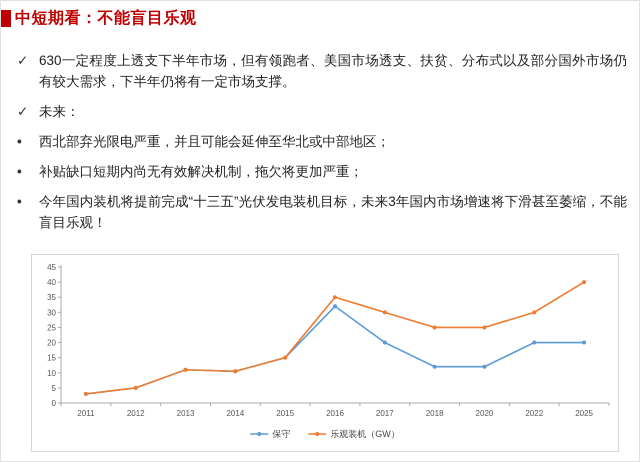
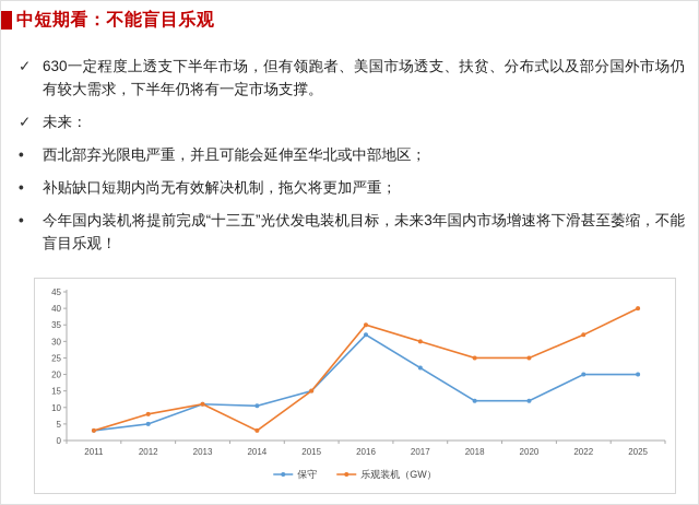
乐观装机（GW）/2012: 5 -> 8
乐观装机（GW）/2014: 10 -> 3
保守/2017: 20 -> 22
乐观装机（GW）/2022: 30 -> 32
